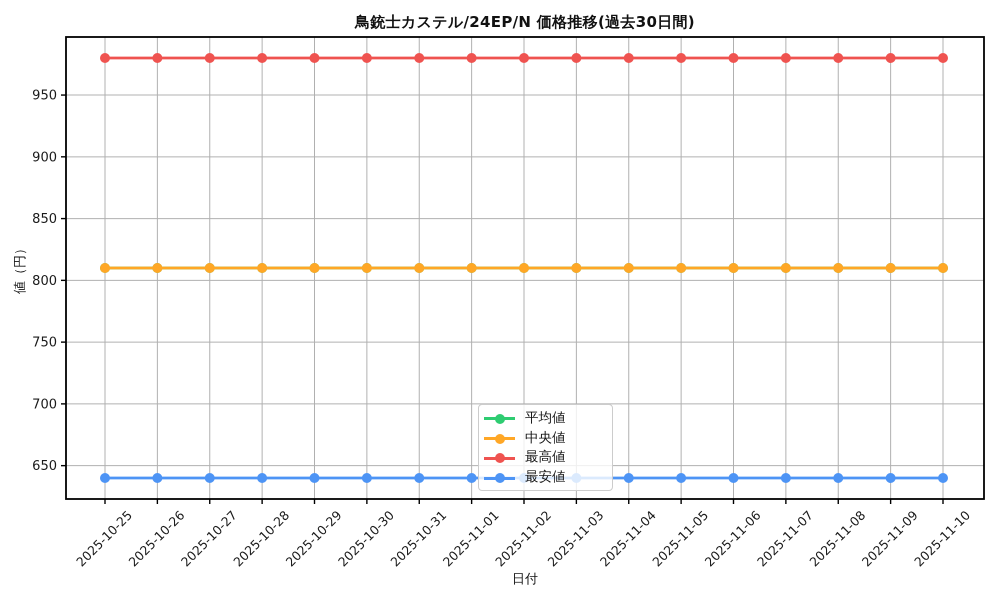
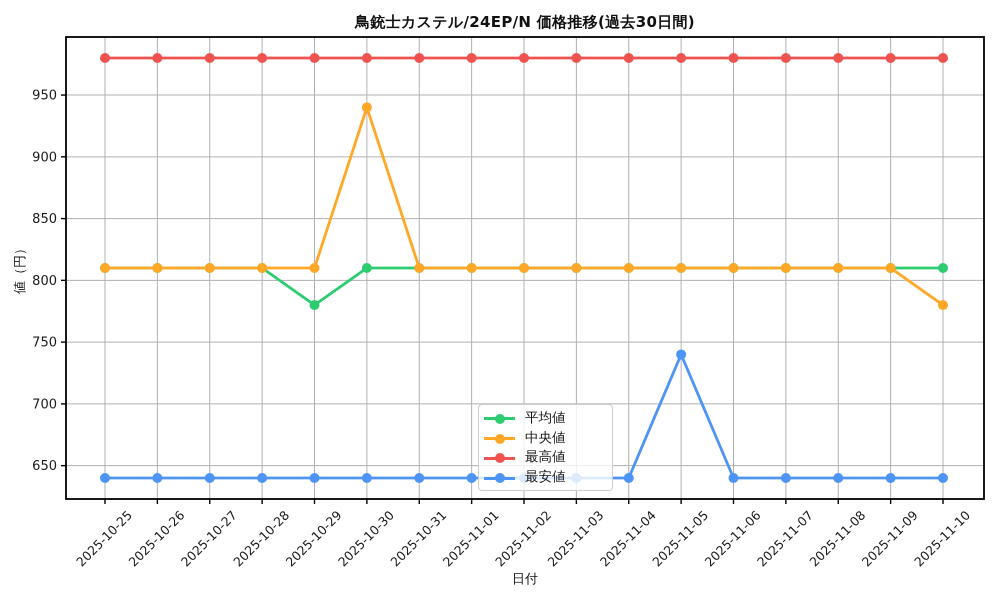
平均値/2025-10-29: 810 -> 780
中央値/2025-10-30: 810 -> 940
最安値/2025-11-05: 640 -> 740
中央値/2025-11-10: 810 -> 780
